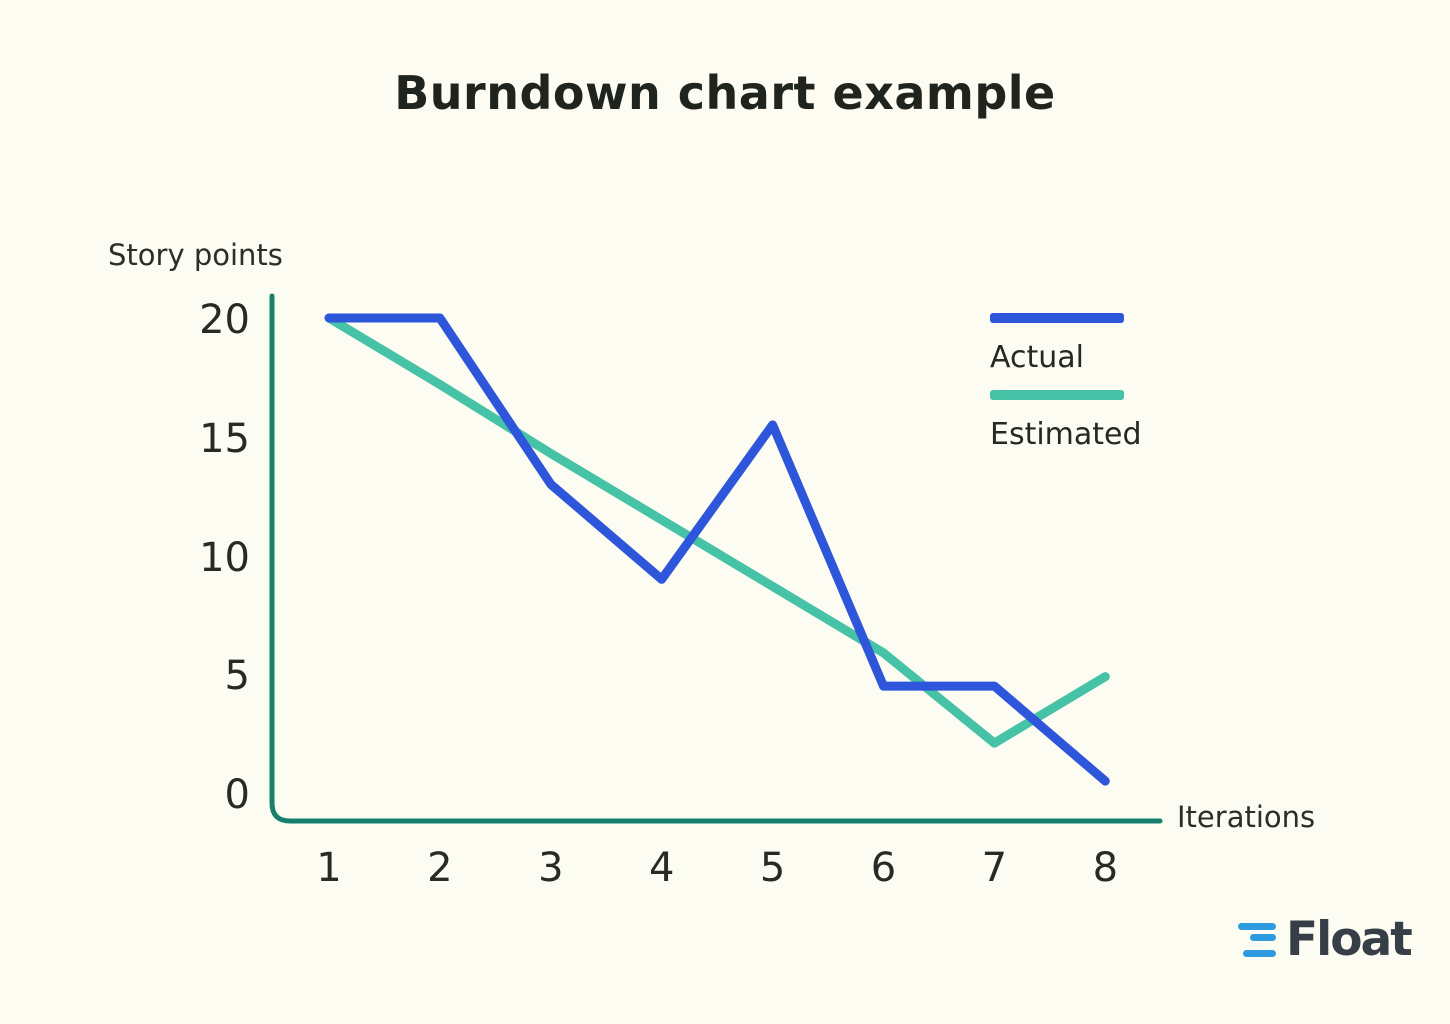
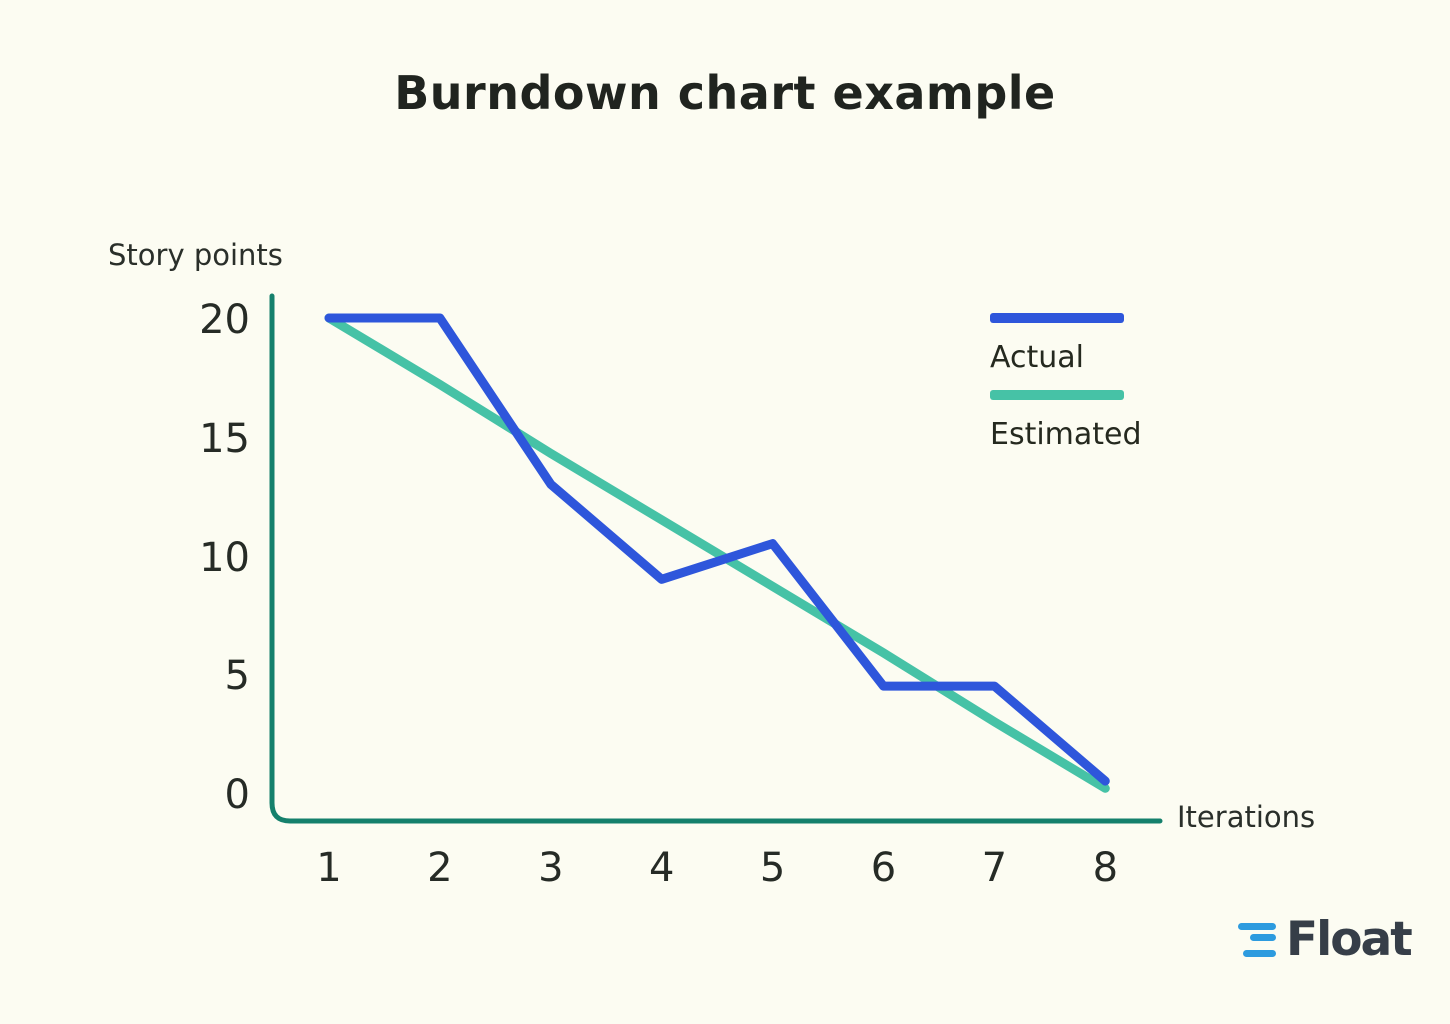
Actual/5: 15.5 -> 10.5
Estimated/7: 2.1 -> 3.0
Estimated/8: 4.9 -> 0.2
